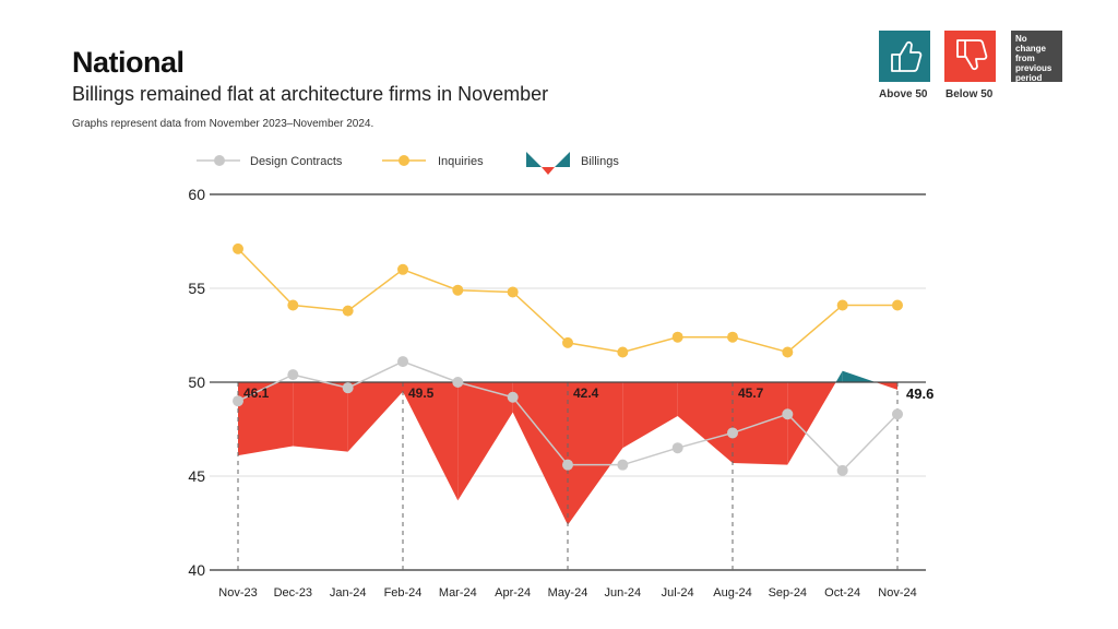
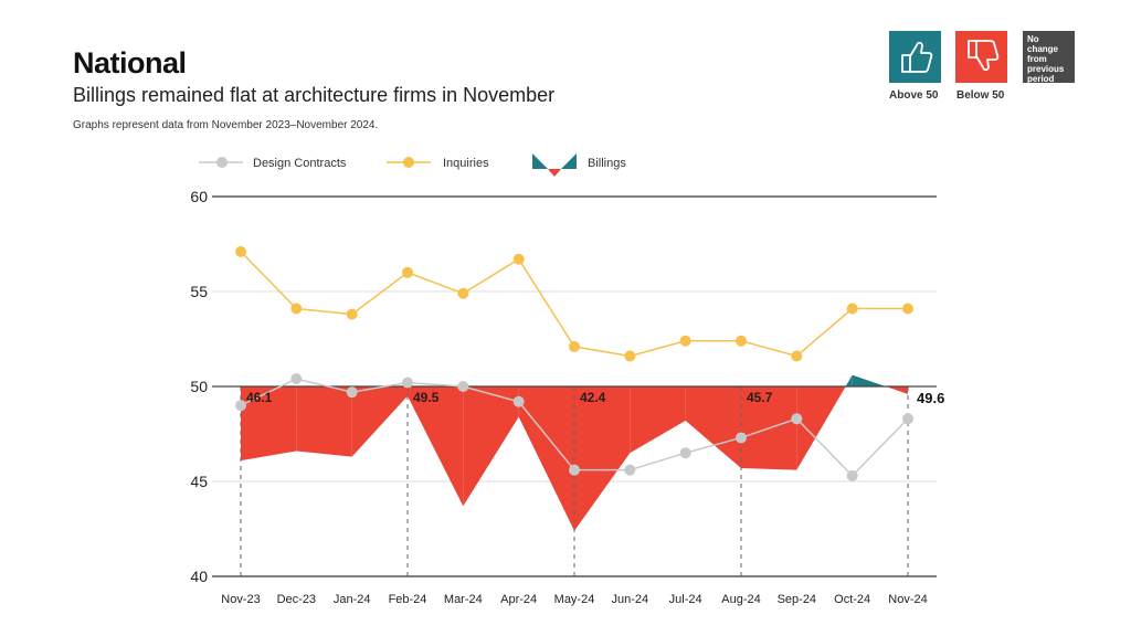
Design Contracts/Feb-24: 51.1 -> 50.2
Inquiries/Apr-24: 54.8 -> 56.7
